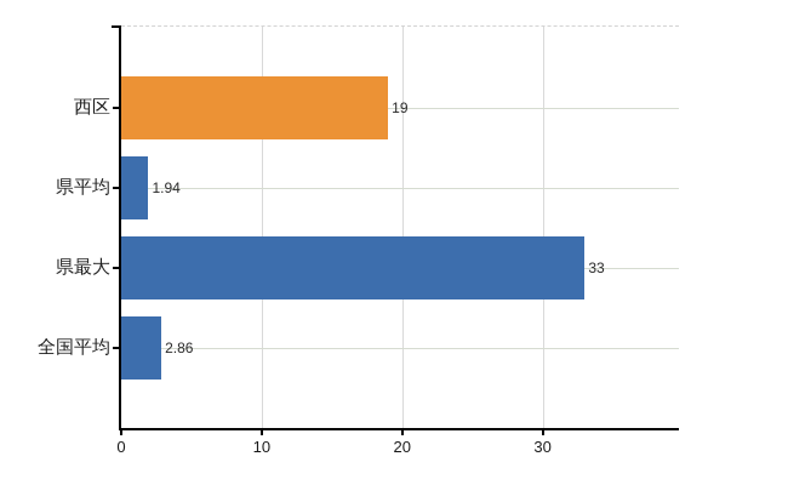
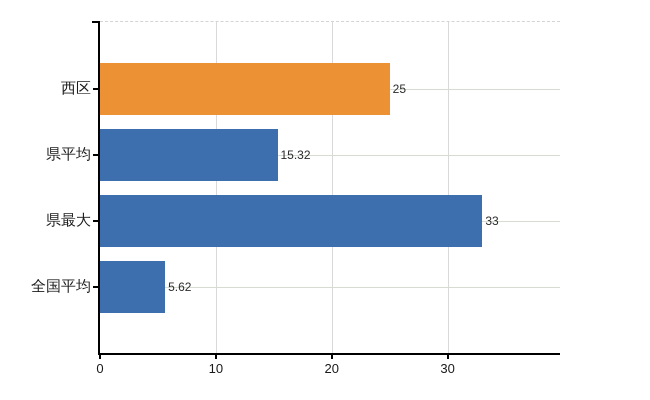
西区: 19 -> 25
県平均: 1.94 -> 15.32
全国平均: 2.86 -> 5.62
